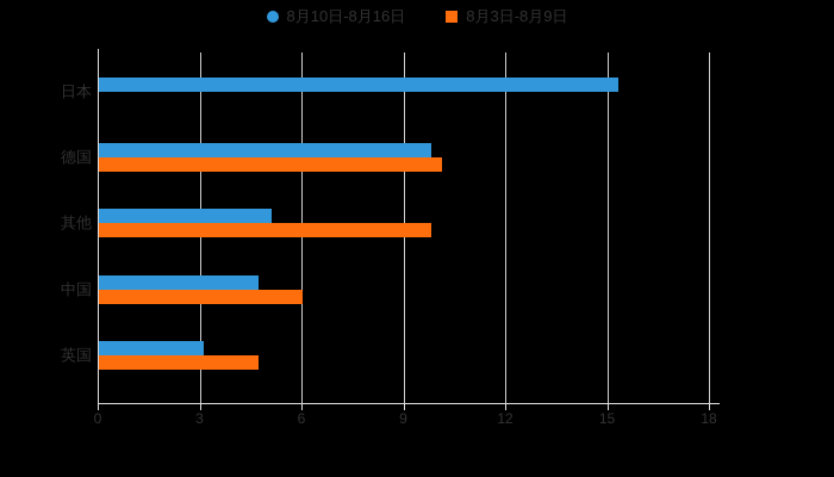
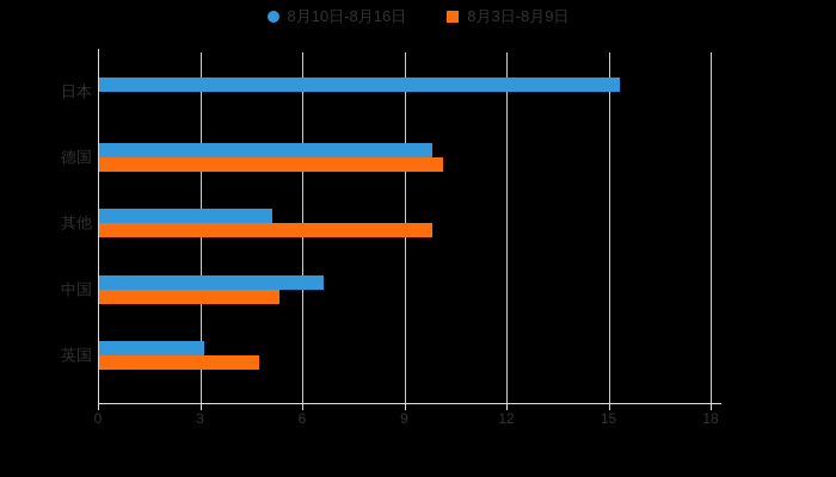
8月10日-8月16日/中国: 4.7 -> 6.6
8月3日-8月9日/中国: 6.0 -> 5.3
